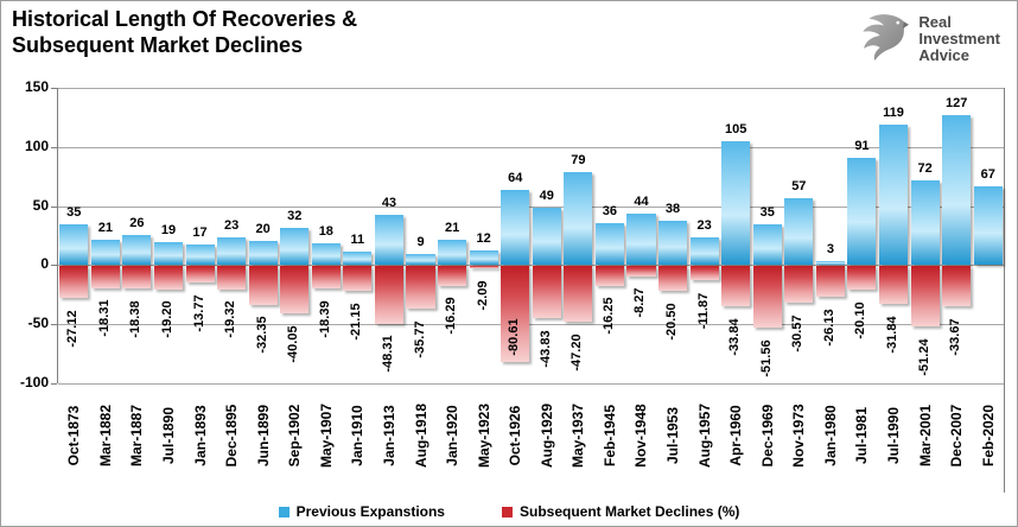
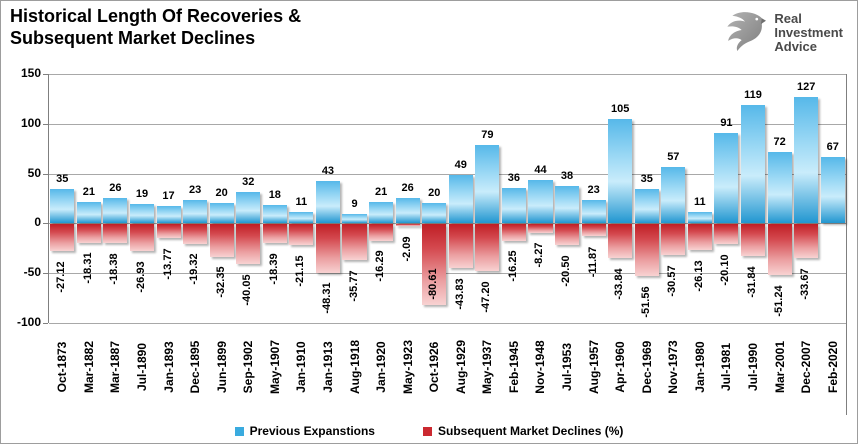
Subsequent Market Declines (%)/Jul-1890: -19.20 -> -26.93
Previous Expanstions/May-1923: 12 -> 26
Previous Expanstions/Oct-1926: 64 -> 20
Previous Expanstions/Jan-1980: 3 -> 11
